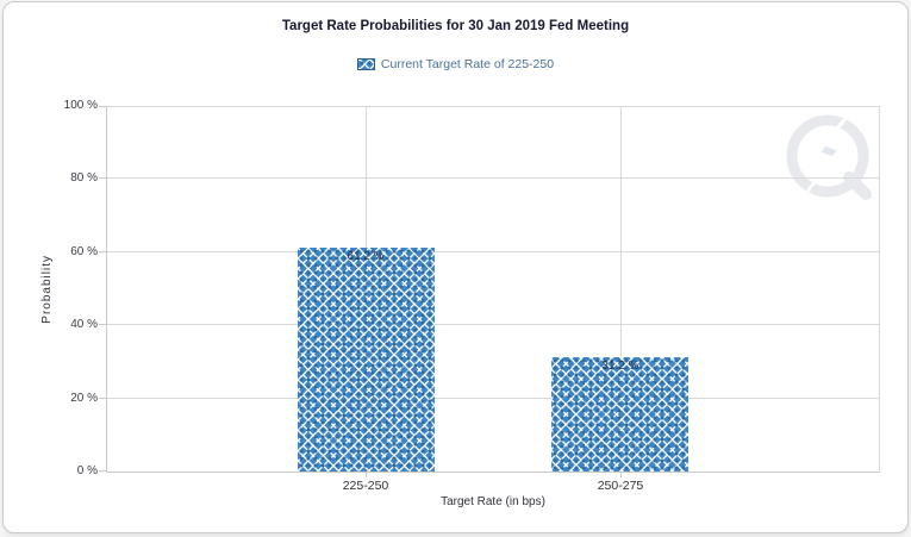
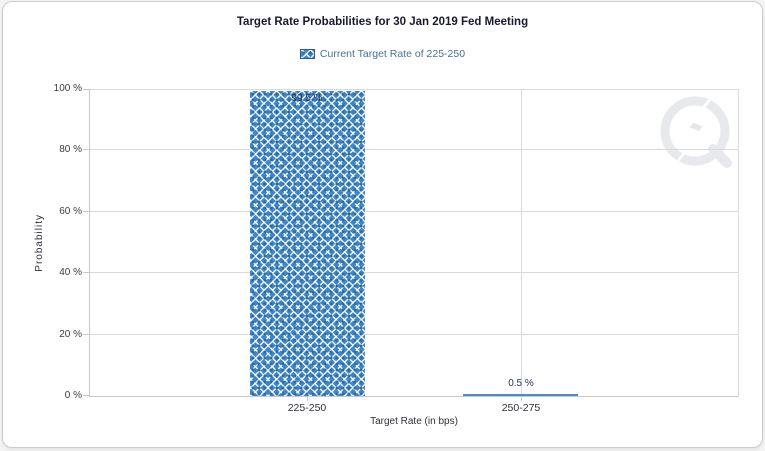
225-250: 61.2 -> 99.5
250-275: 31.2 -> 0.5
